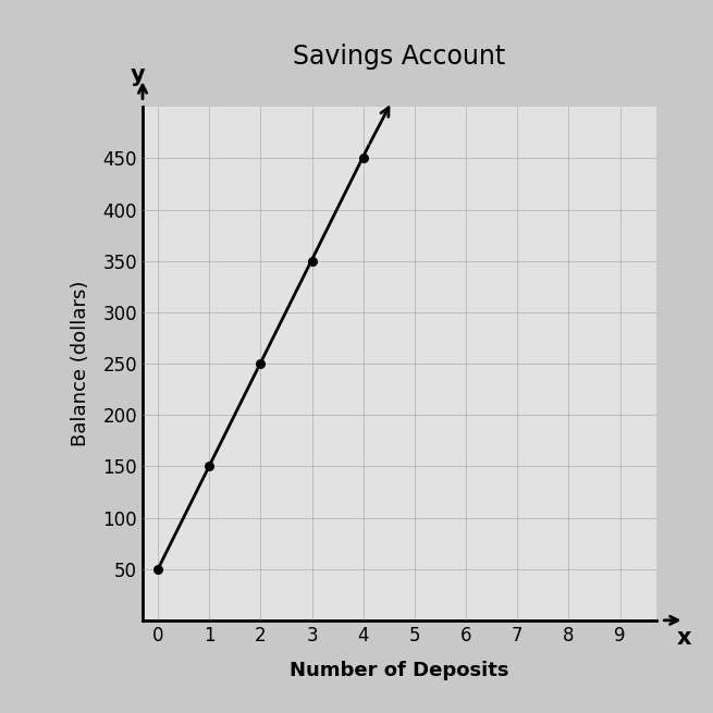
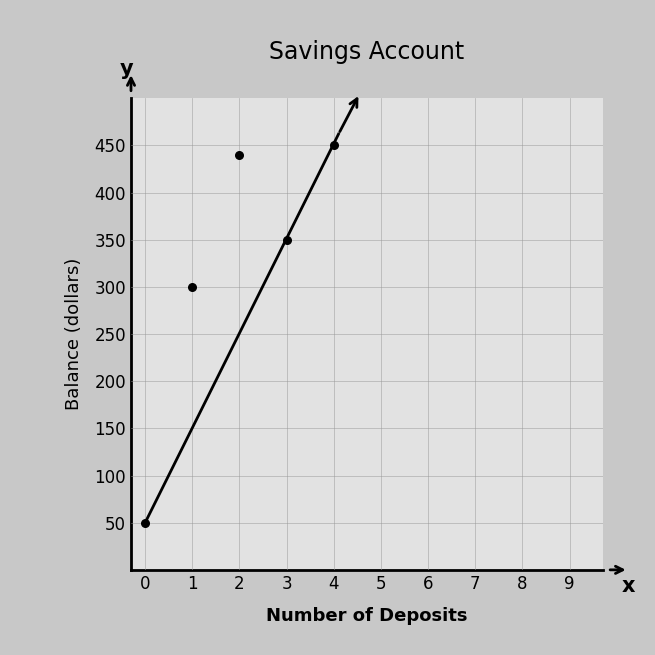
1: 150 -> 300
2: 250 -> 440
